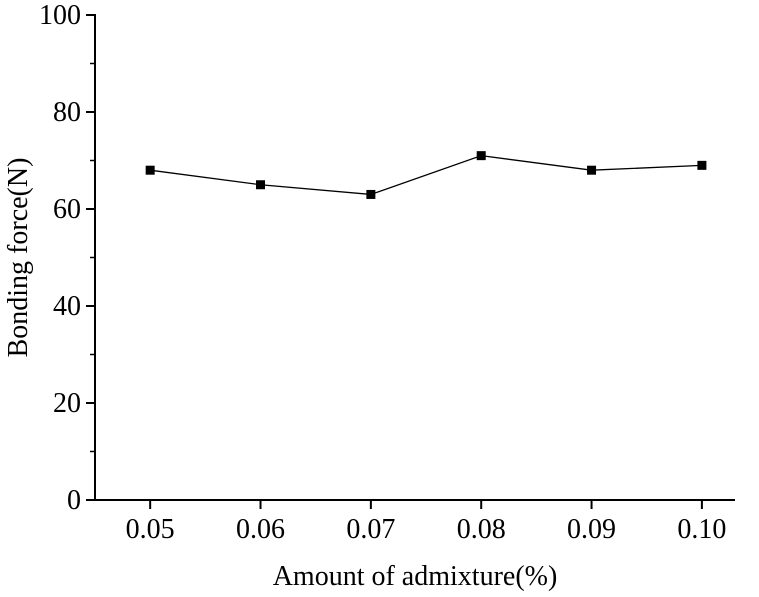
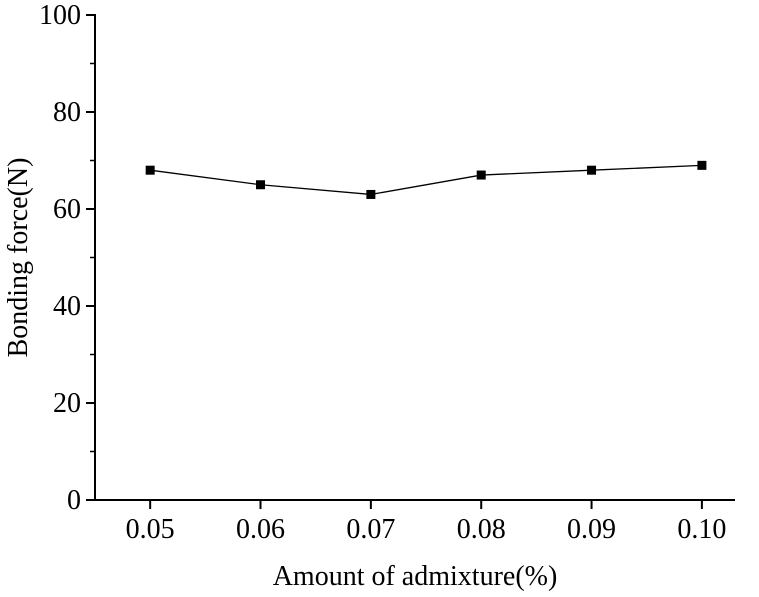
0.08: 71 -> 67
